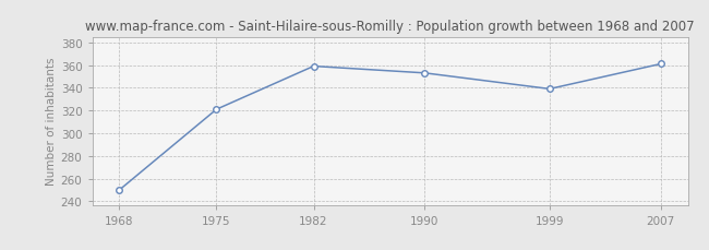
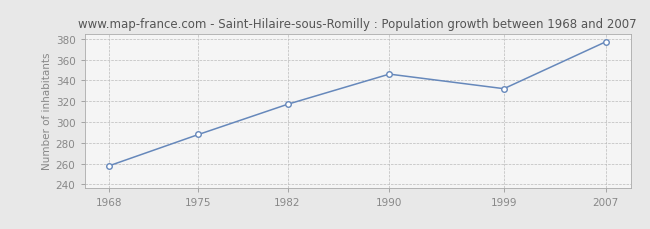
1968: 250 -> 258
1975: 321 -> 288
1982: 359 -> 317
1990: 353 -> 346
1999: 339 -> 332
2007: 361 -> 377
